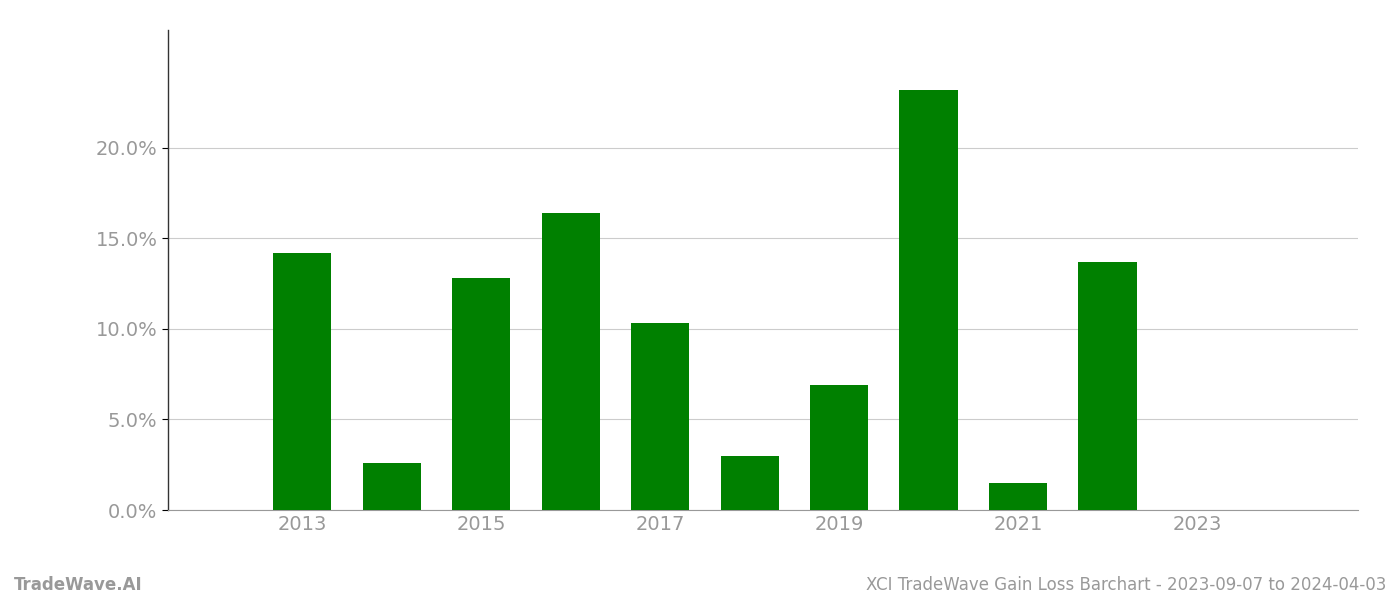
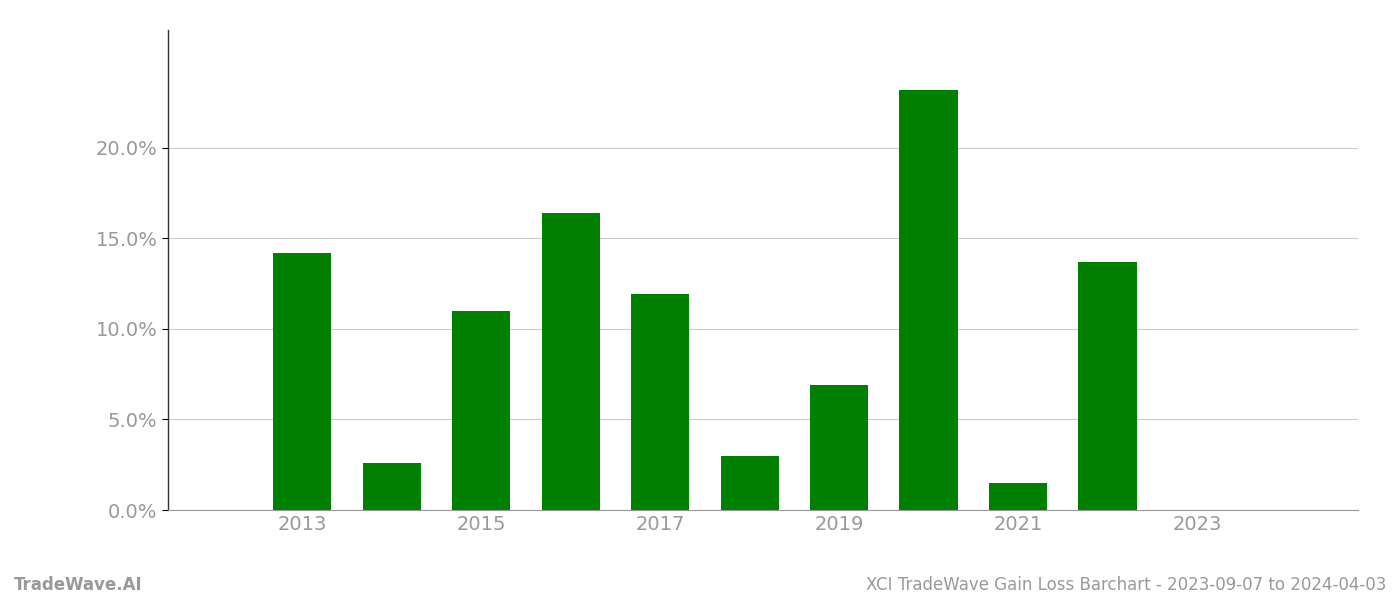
2015: 12.8% -> 11.0%
2017: 10.3% -> 11.9%
